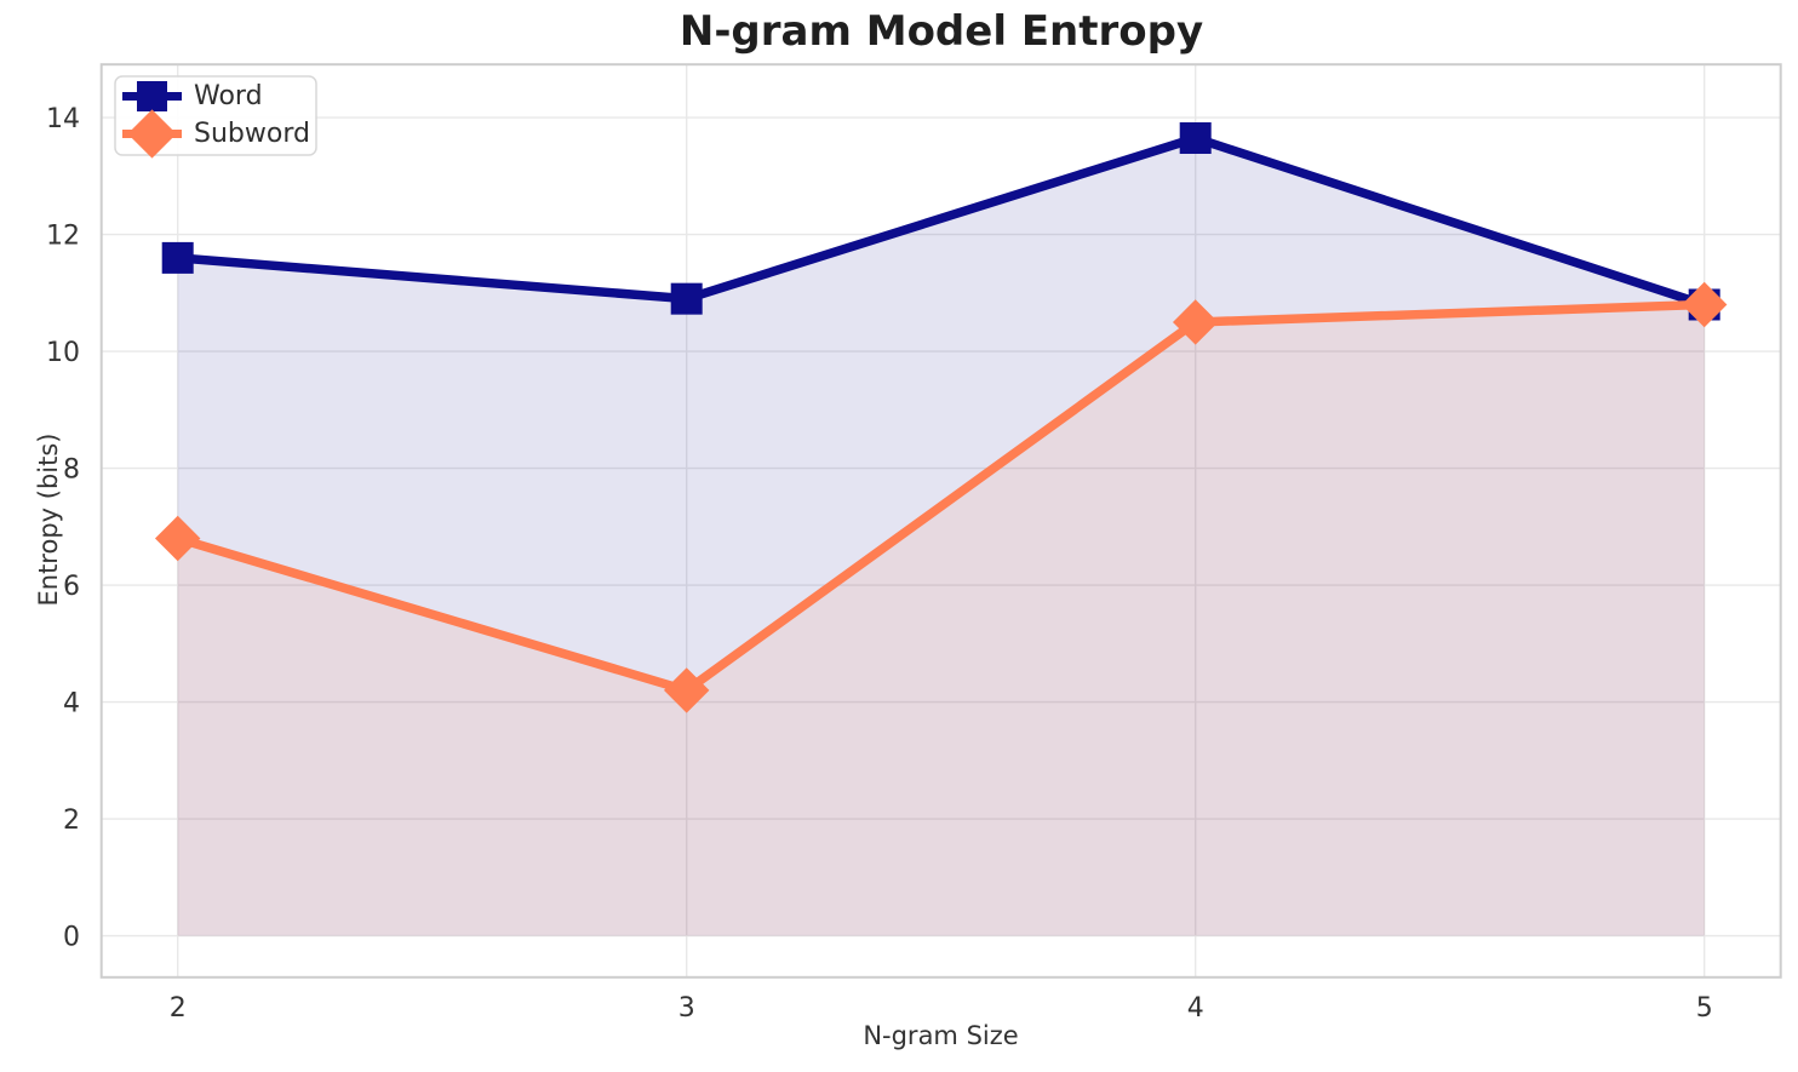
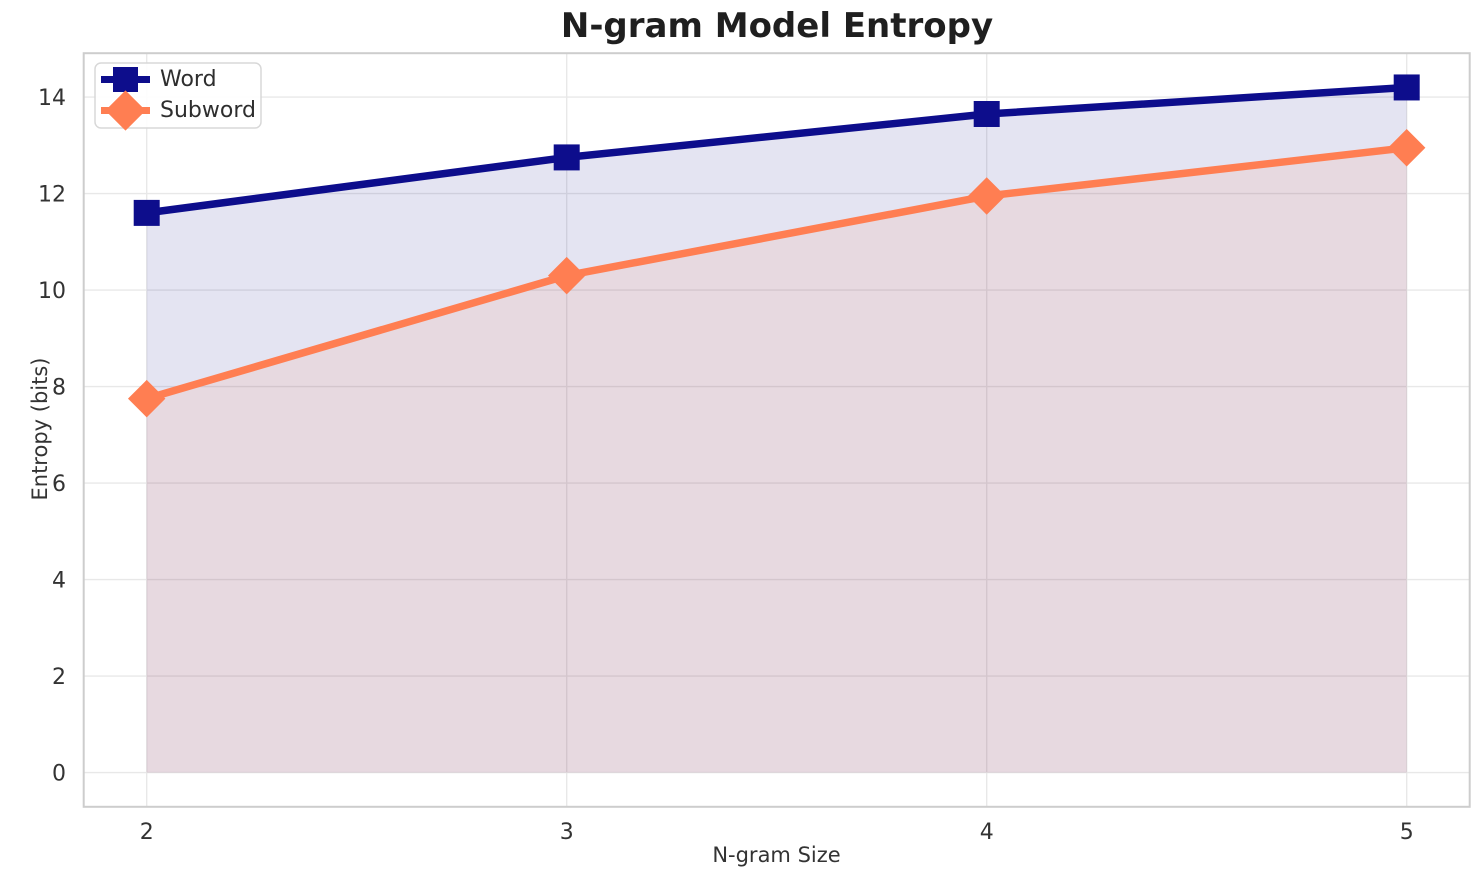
Subword/2: 6.8 -> 7.8
Word/3: 10.9 -> 12.8
Subword/3: 4.2 -> 10.3
Subword/4: 10.5 -> 11.9
Word/5: 10.8 -> 14.2
Subword/5: 10.8 -> 12.9
